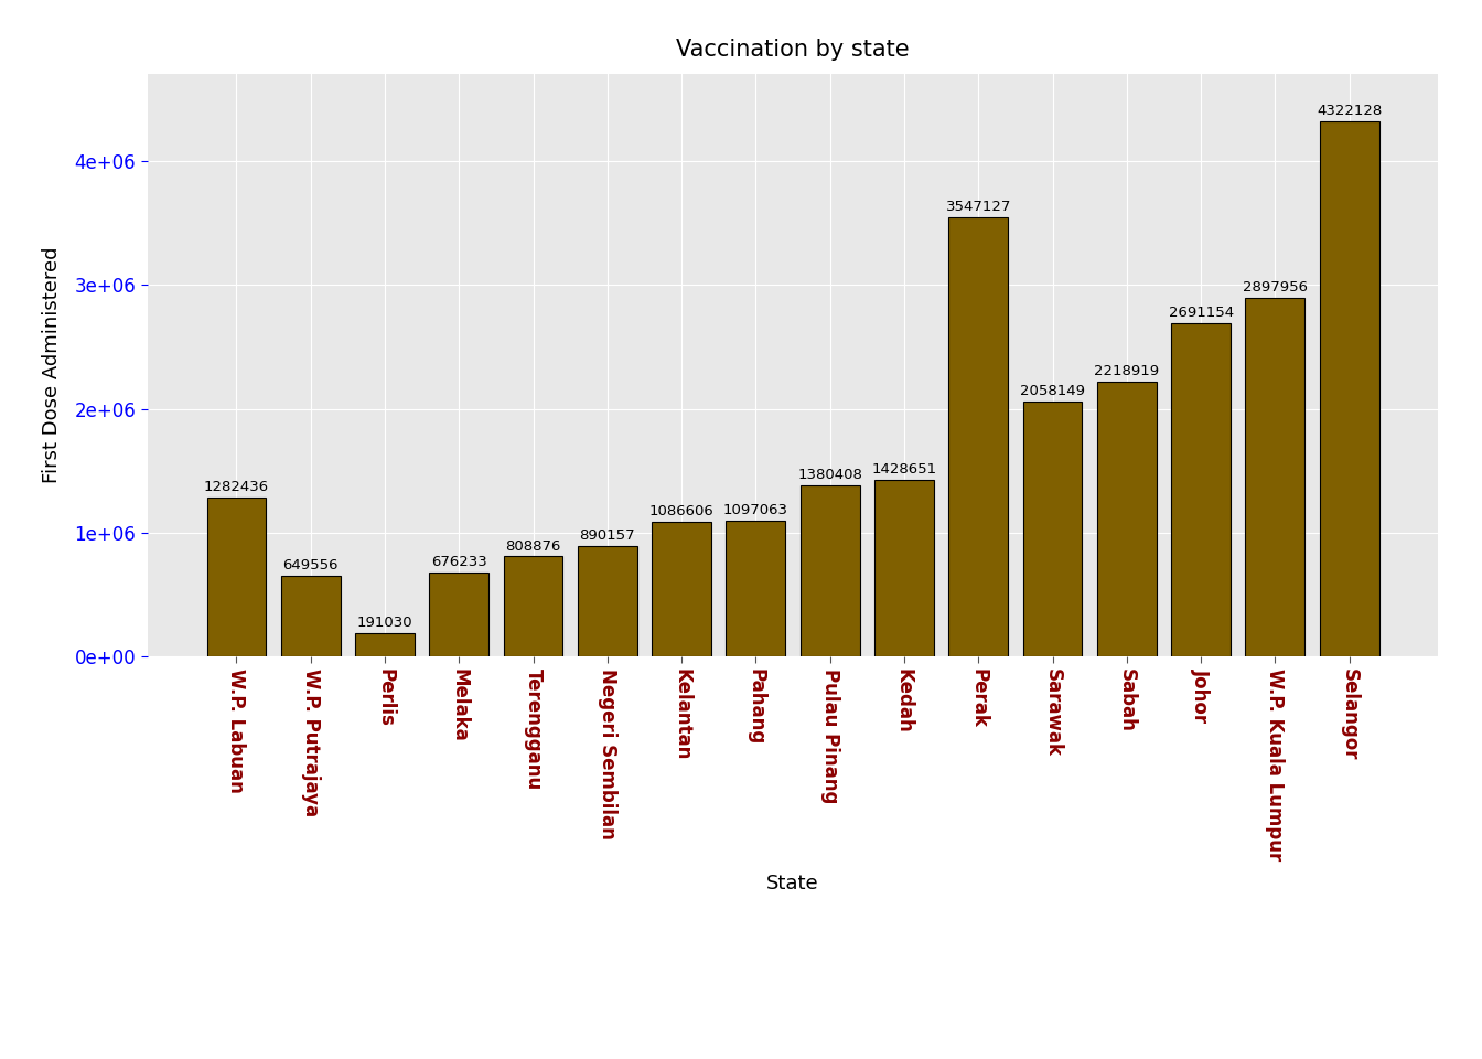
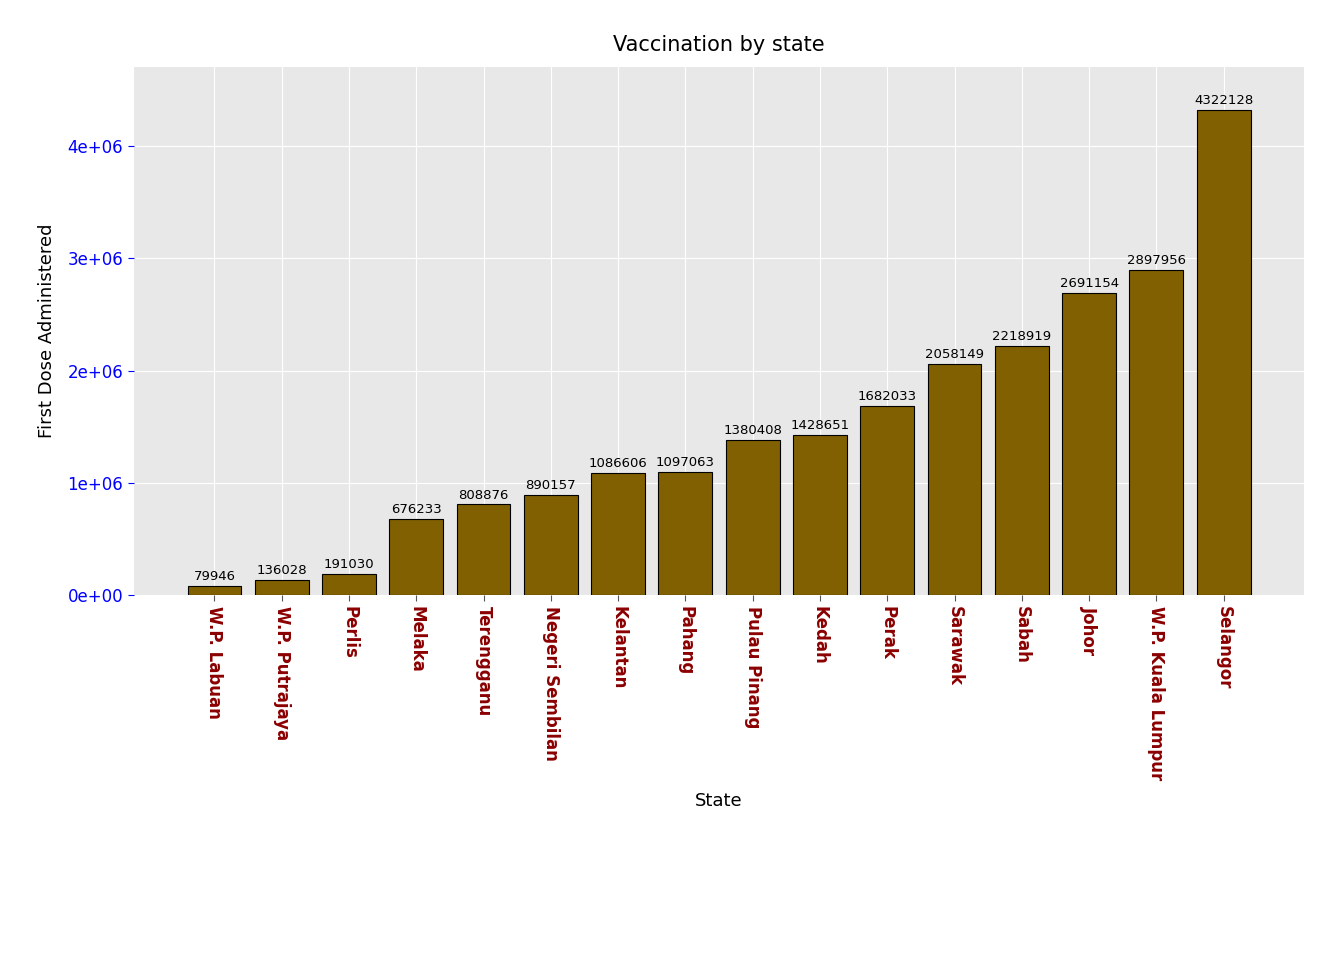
W.P. Labuan: 1282436 -> 79946
W.P. Putrajaya: 649556 -> 136028
Perak: 3547127 -> 1682033
